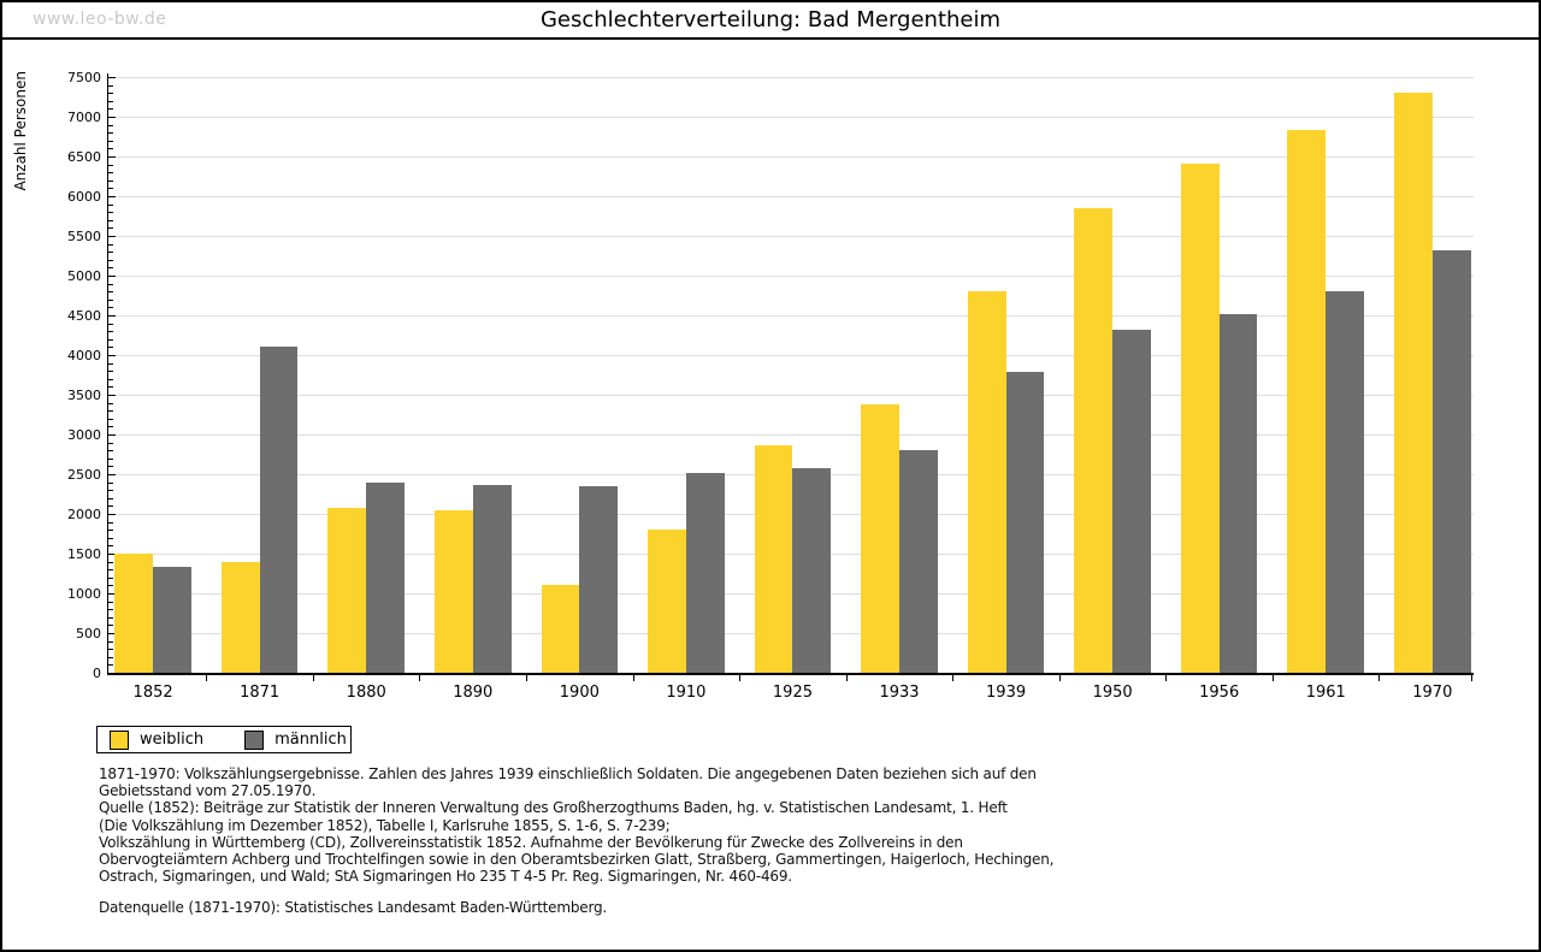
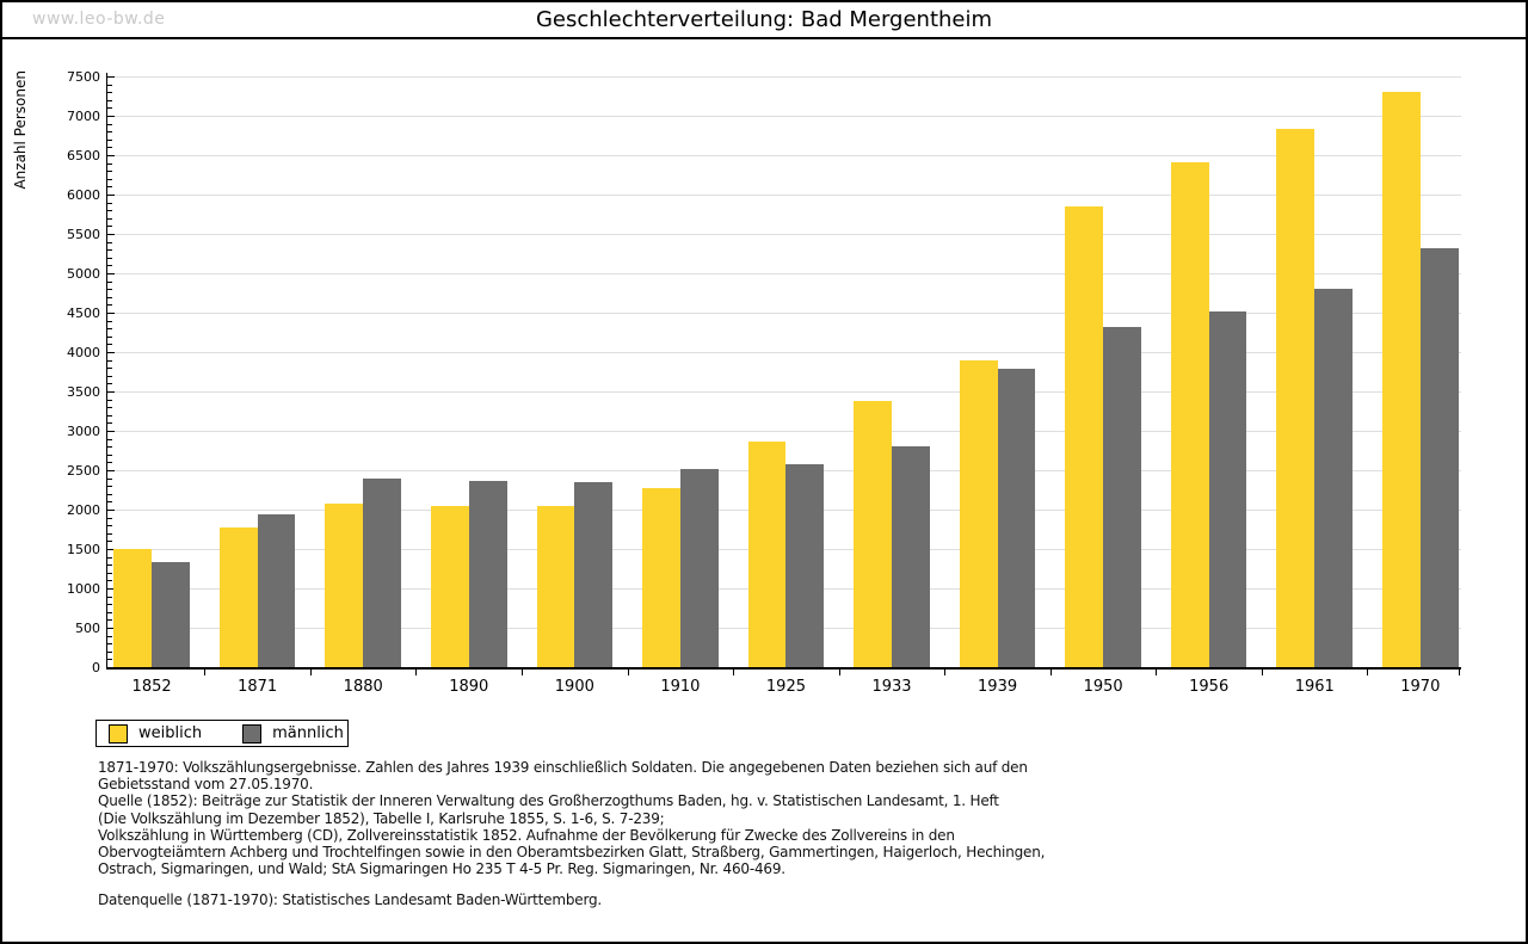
weiblich/1871: 1400 -> 1800
männlich/1871: 4100 -> 1900
weiblich/1900: 1100 -> 2000
weiblich/1910: 1800 -> 2300
weiblich/1939: 4800 -> 3900
